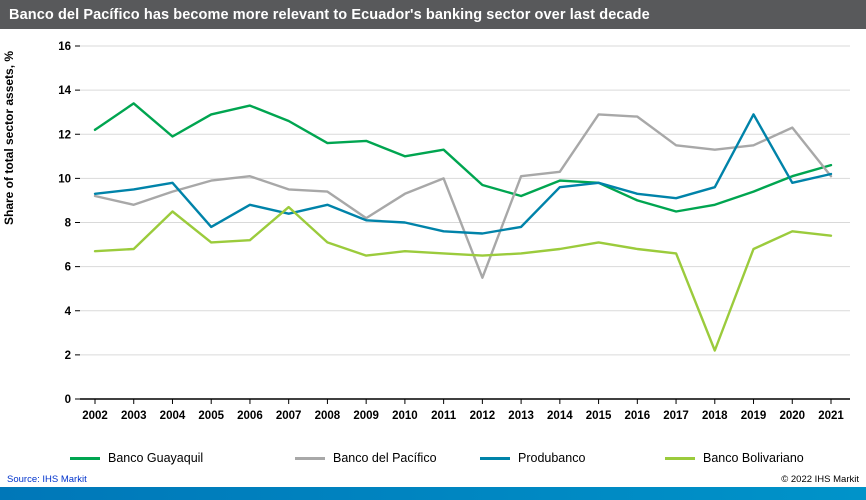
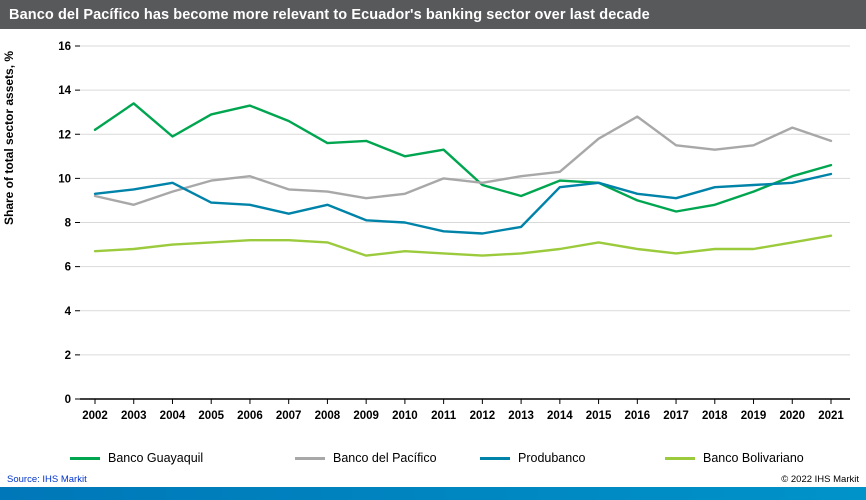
Banco Bolivariano/2004: 8.5 -> 7.0
Produbanco/2005: 7.8 -> 8.9
Banco Bolivariano/2007: 8.7 -> 7.2
Banco del Pacífico/2009: 8.2 -> 9.1
Banco del Pacífico/2012: 5.5 -> 9.8
Banco del Pacífico/2015: 12.9 -> 11.8
Banco Bolivariano/2018: 2.2 -> 6.8
Produbanco/2019: 12.9 -> 9.7
Banco Bolivariano/2020: 7.6 -> 7.1
Banco del Pacífico/2021: 10.1 -> 11.7
